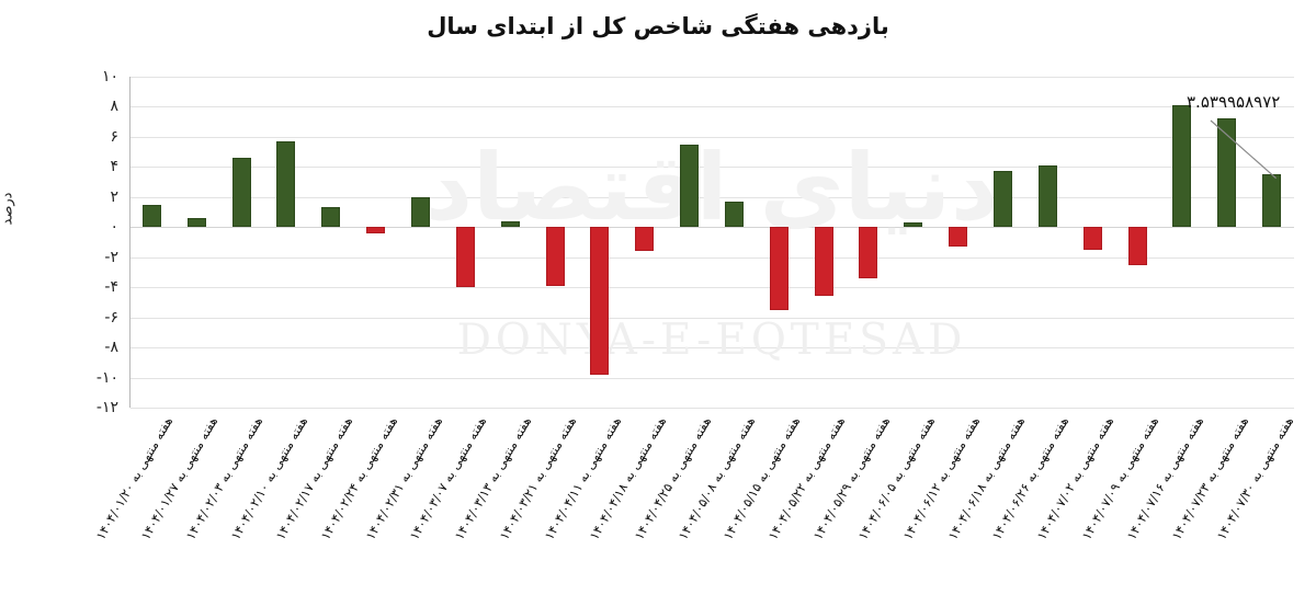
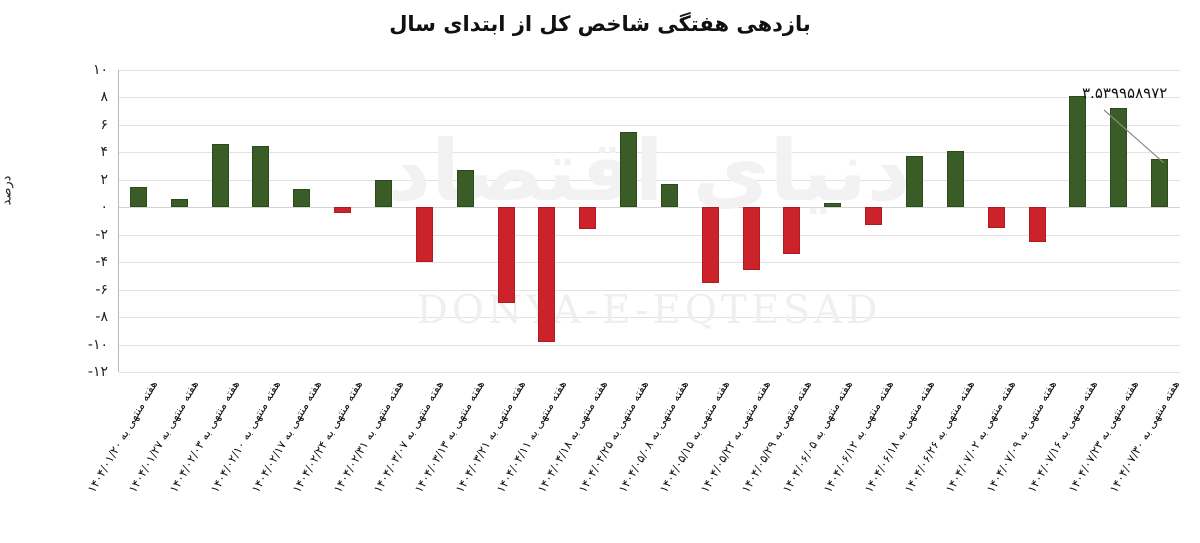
هفته منتهی به ۱۴۰۴/۰۲/۱۰: 5.7 -> 4.5
هفته منتهی به ۱۴۰۴/۰۳/۱۳: 0.4 -> 2.7
هفته منتهی به ۱۴۰۴/۰۳/۲۱: -3.9 -> -7.0
